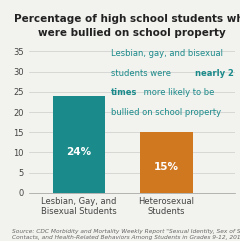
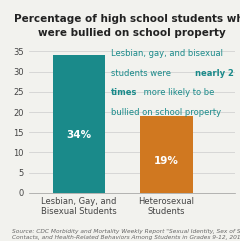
Lesbian, Gay, and Bisexual Students: 24% -> 34%
Heterosexual Students: 15% -> 19%
